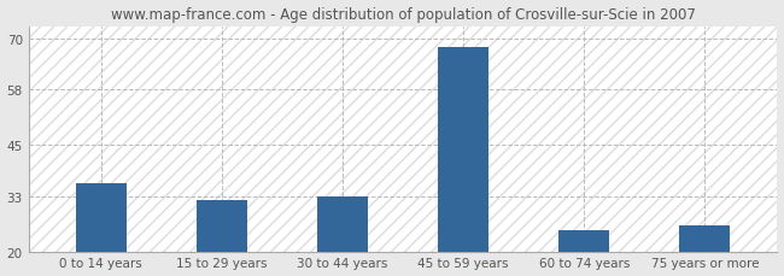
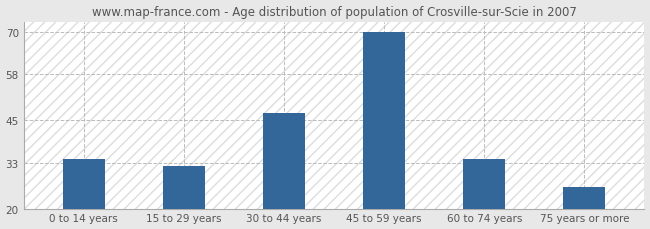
0 to 14 years: 36 -> 34
30 to 44 years: 33 -> 47
45 to 59 years: 68 -> 70
60 to 74 years: 25 -> 34
